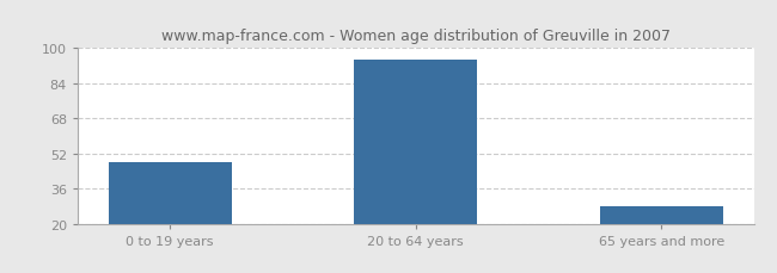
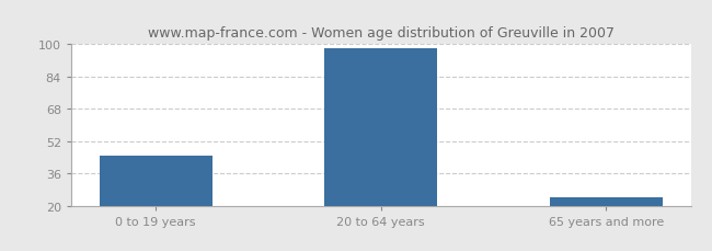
0 to 19 years: 48 -> 45
20 to 64 years: 95 -> 98
65 years and more: 28 -> 24
